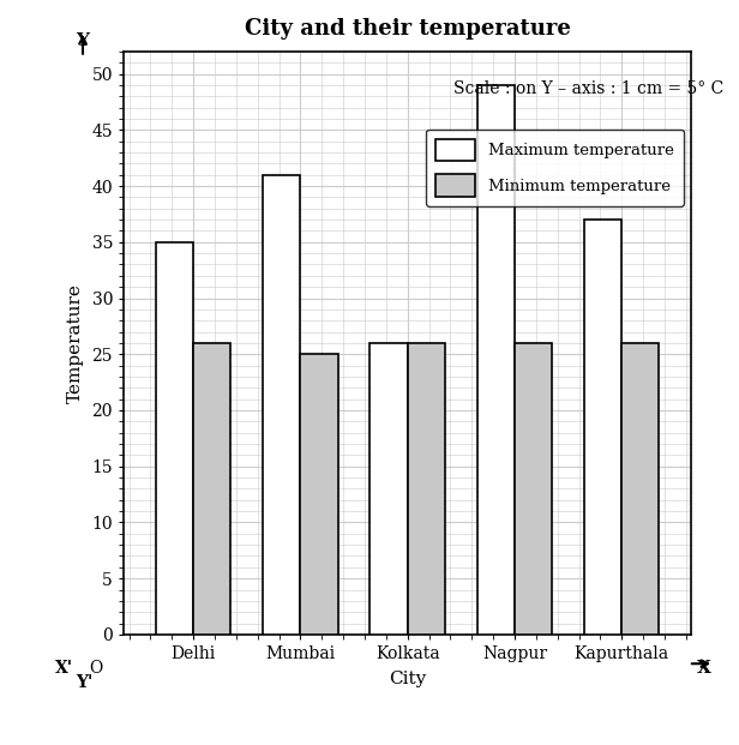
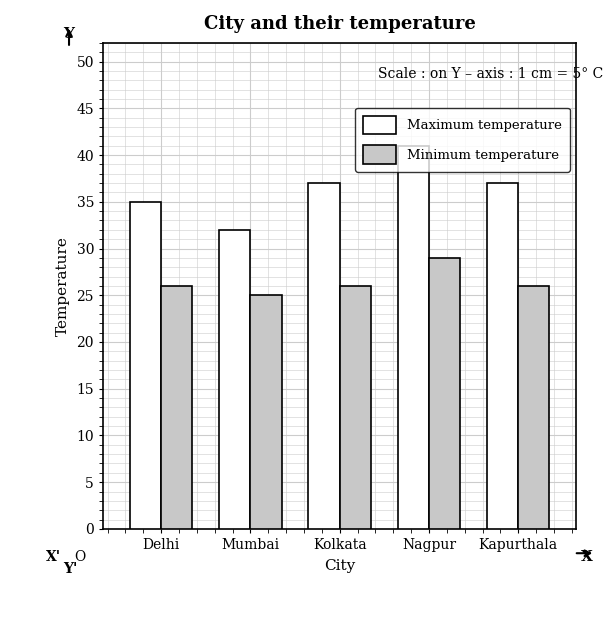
Maximum temperature/Mumbai: 41 -> 32
Maximum temperature/Kolkata: 26 -> 37
Maximum temperature/Nagpur: 49 -> 41
Minimum temperature/Nagpur: 26 -> 29
